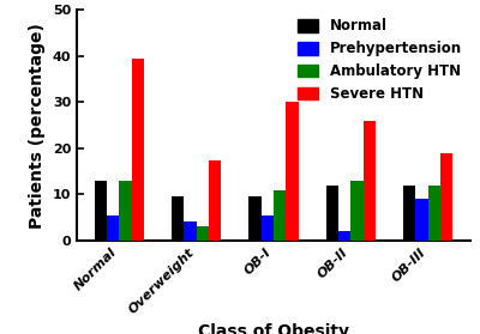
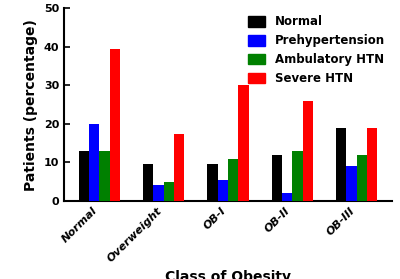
Prehypertension/Normal: 5.5 -> 20.0
Ambulatory HTN/Overweight: 3 -> 5
Normal/OB-III: 12.0 -> 19.0
